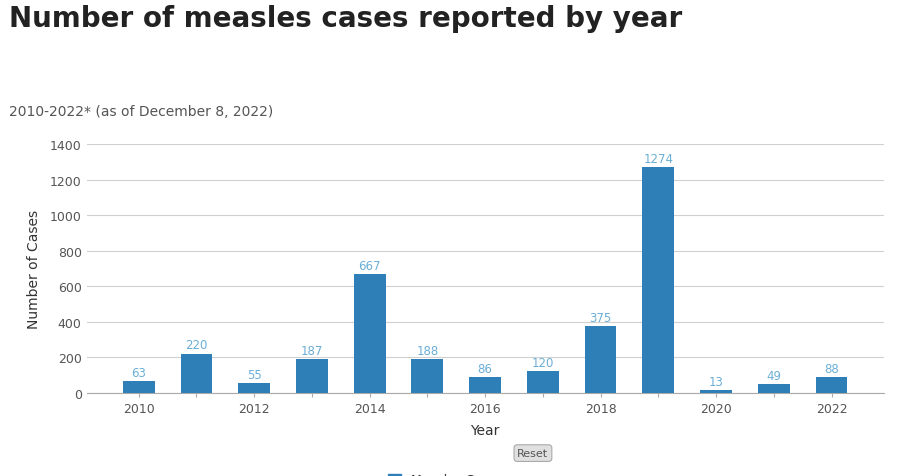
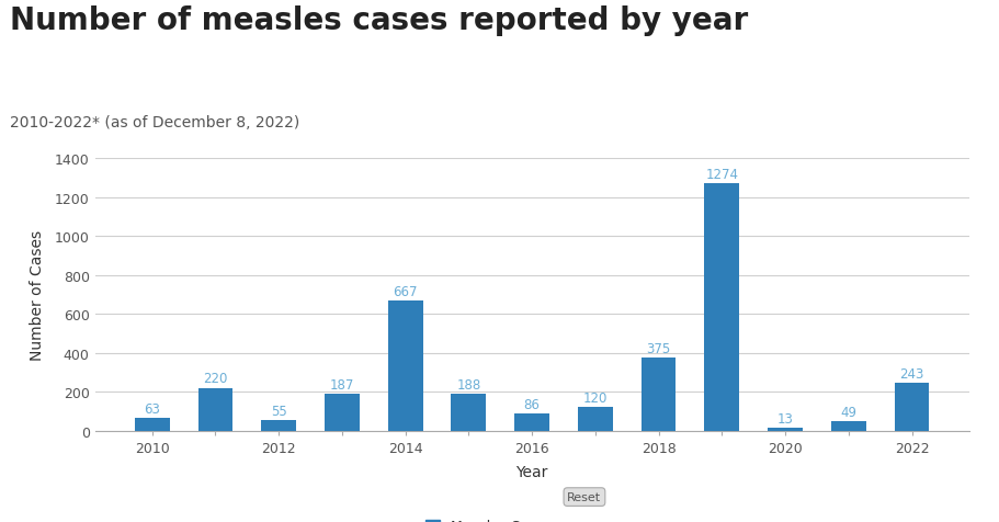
2022: 88 -> 243
